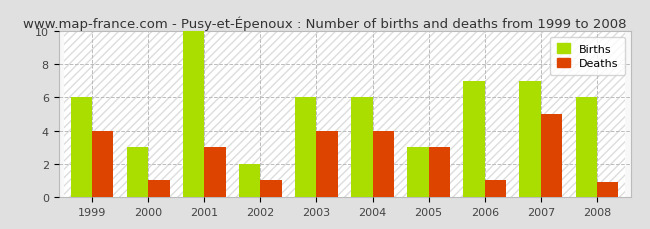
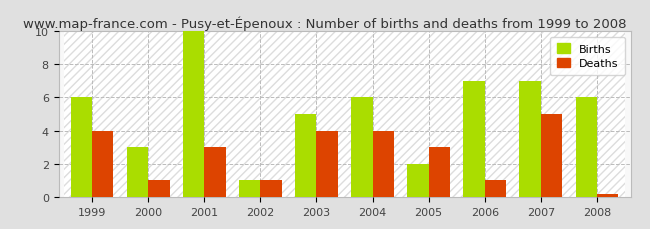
Births/2002: 2 -> 1
Births/2003: 6 -> 5
Births/2005: 3 -> 2
Deaths/2008: 0.9 -> 0.1
